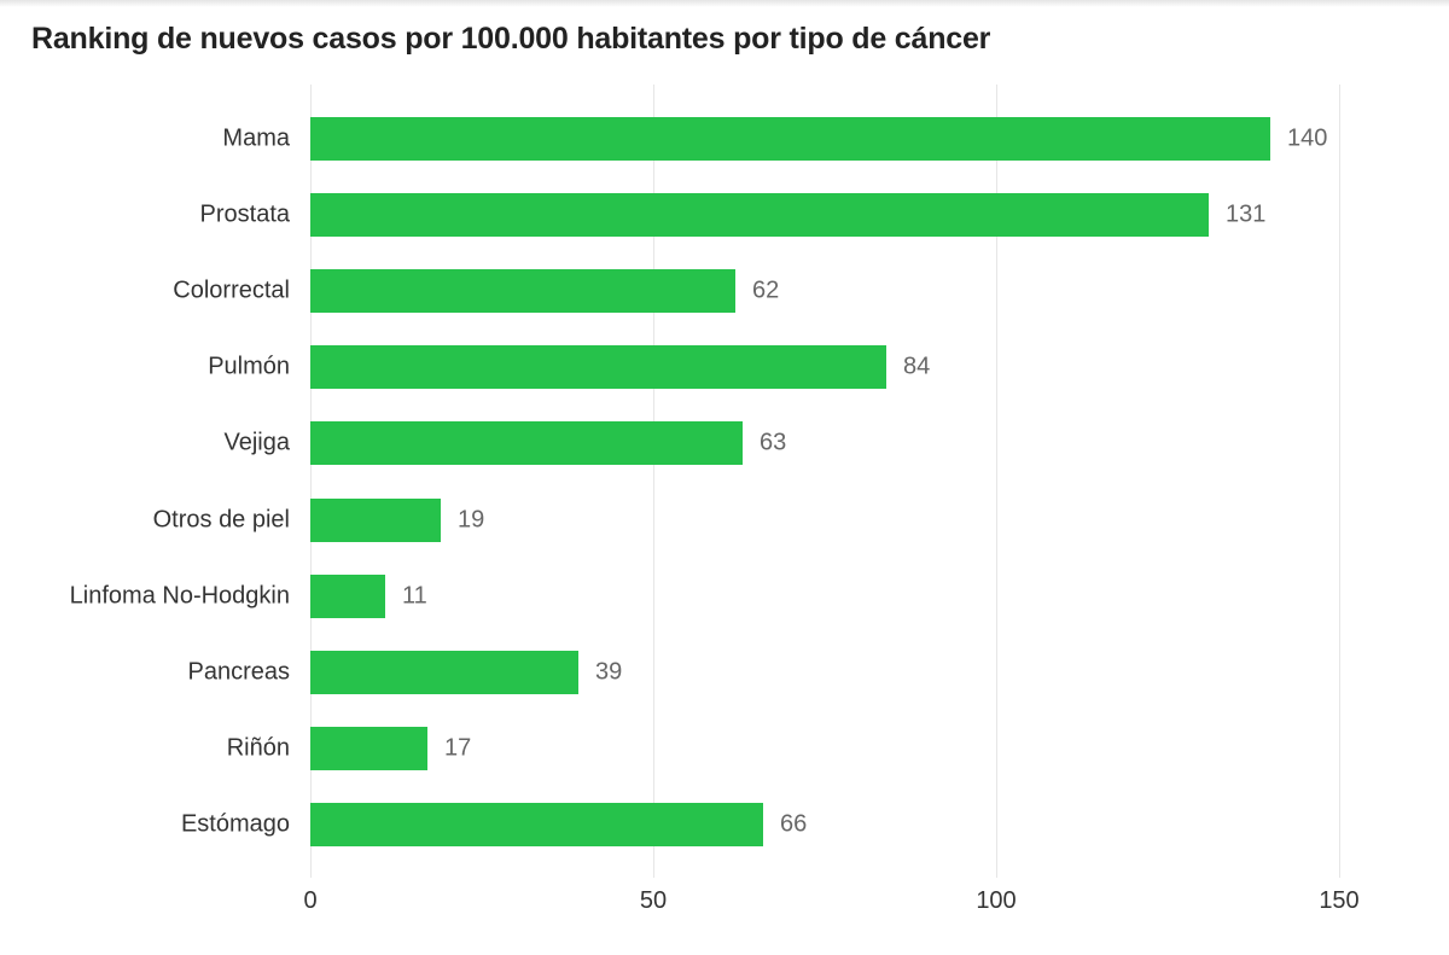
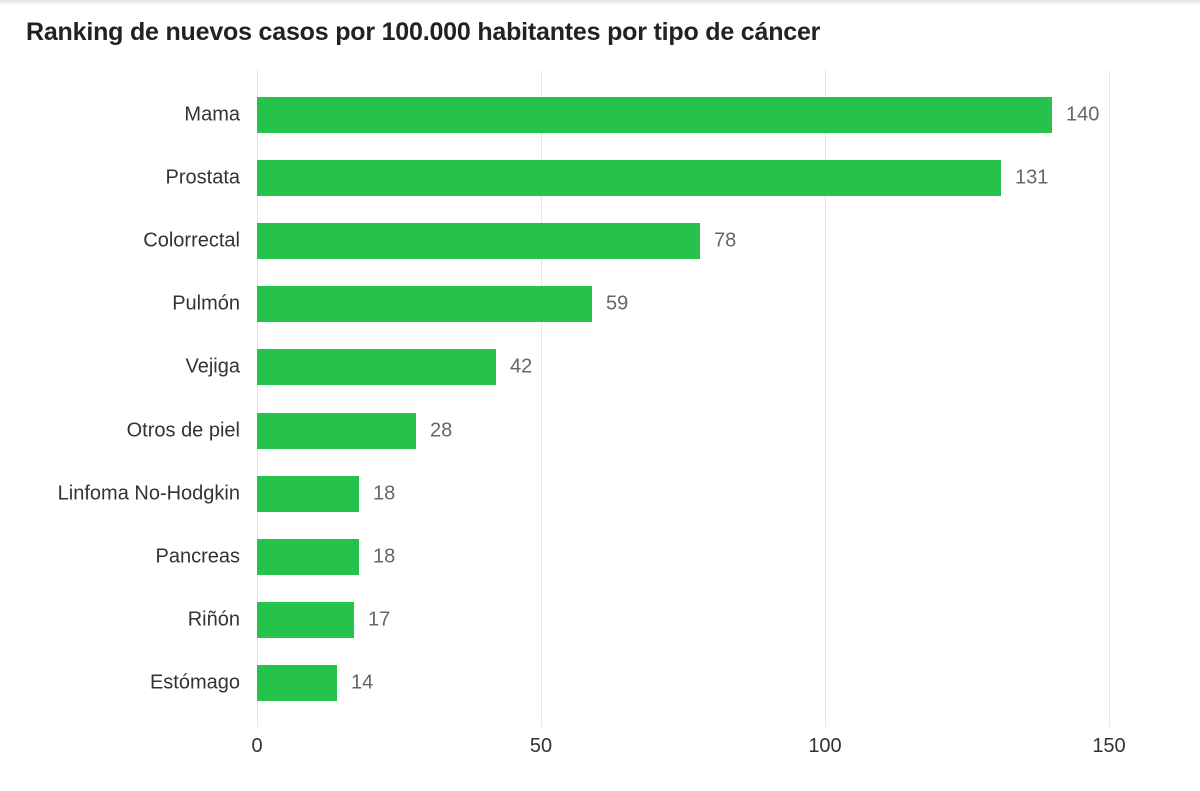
Colorrectal: 62 -> 78
Pulmón: 84 -> 59
Vejiga: 63 -> 42
Otros de piel: 19 -> 28
Linfoma No-Hodgkin: 11 -> 18
Pancreas: 39 -> 18
Estómago: 66 -> 14
